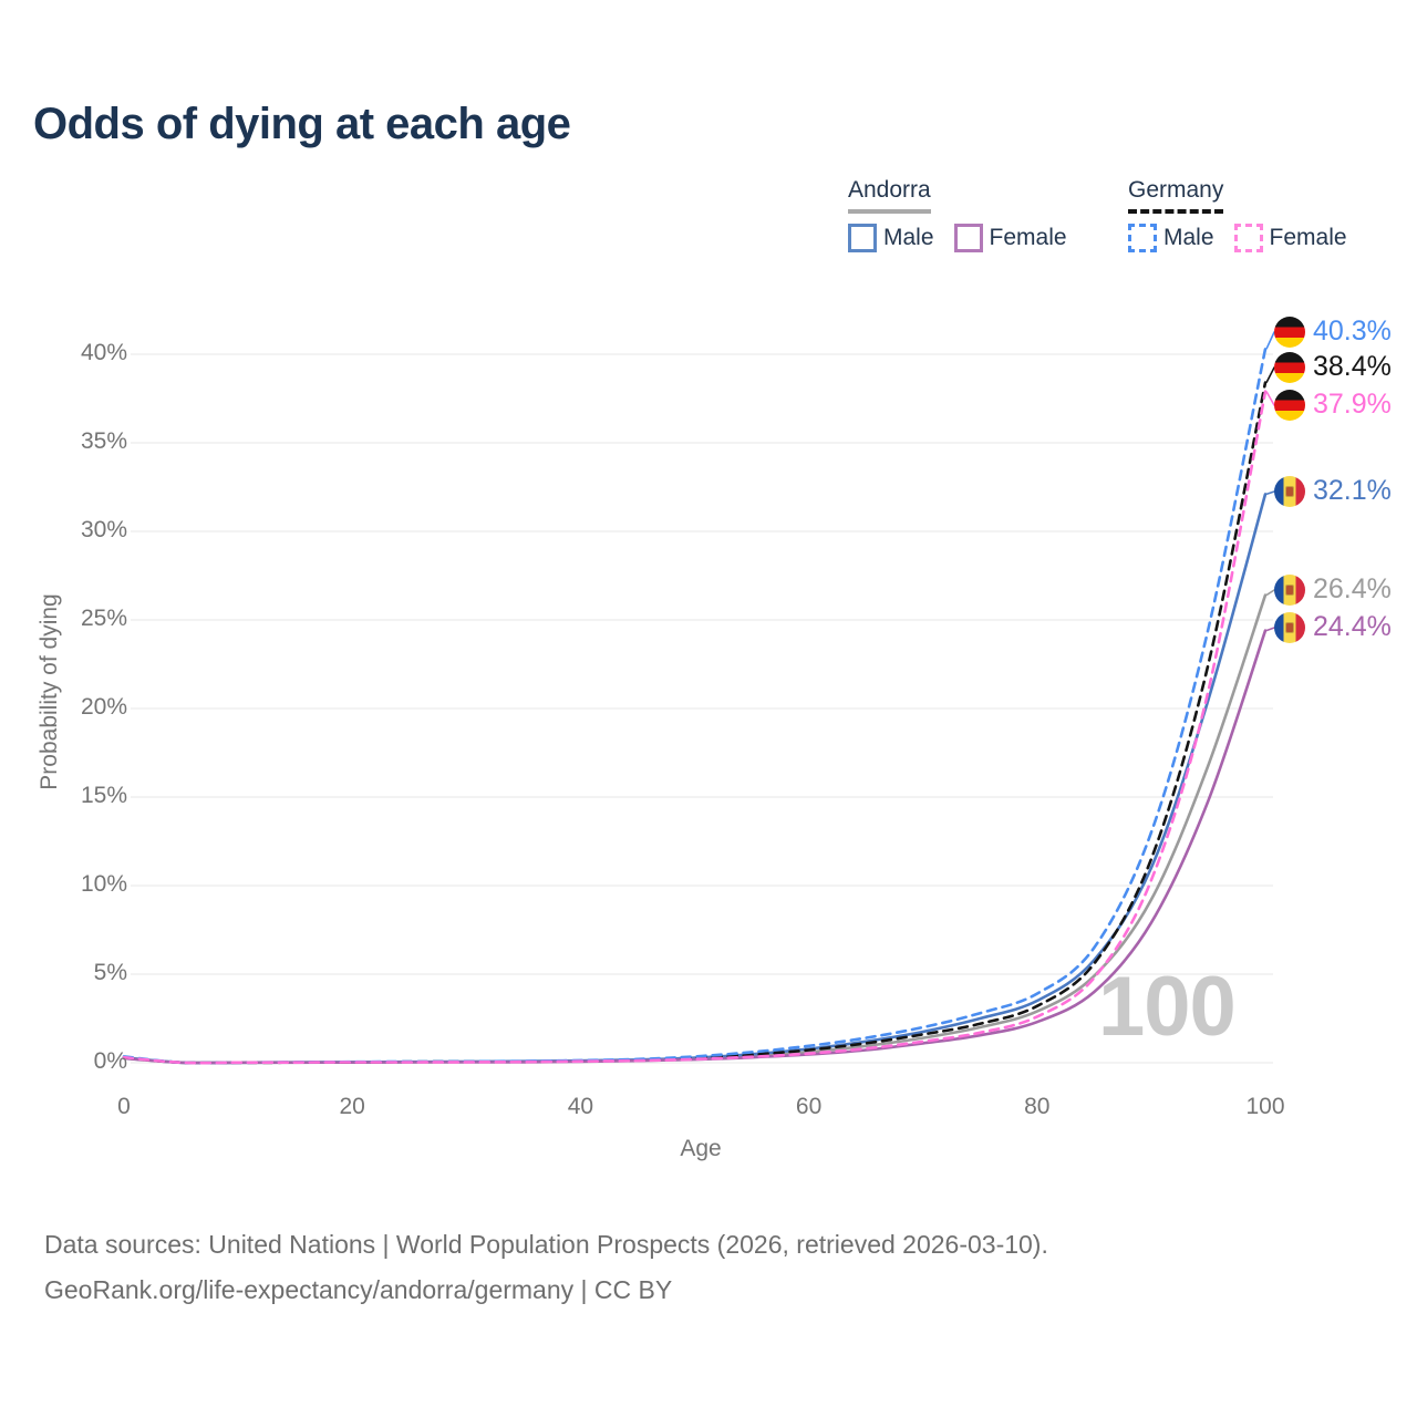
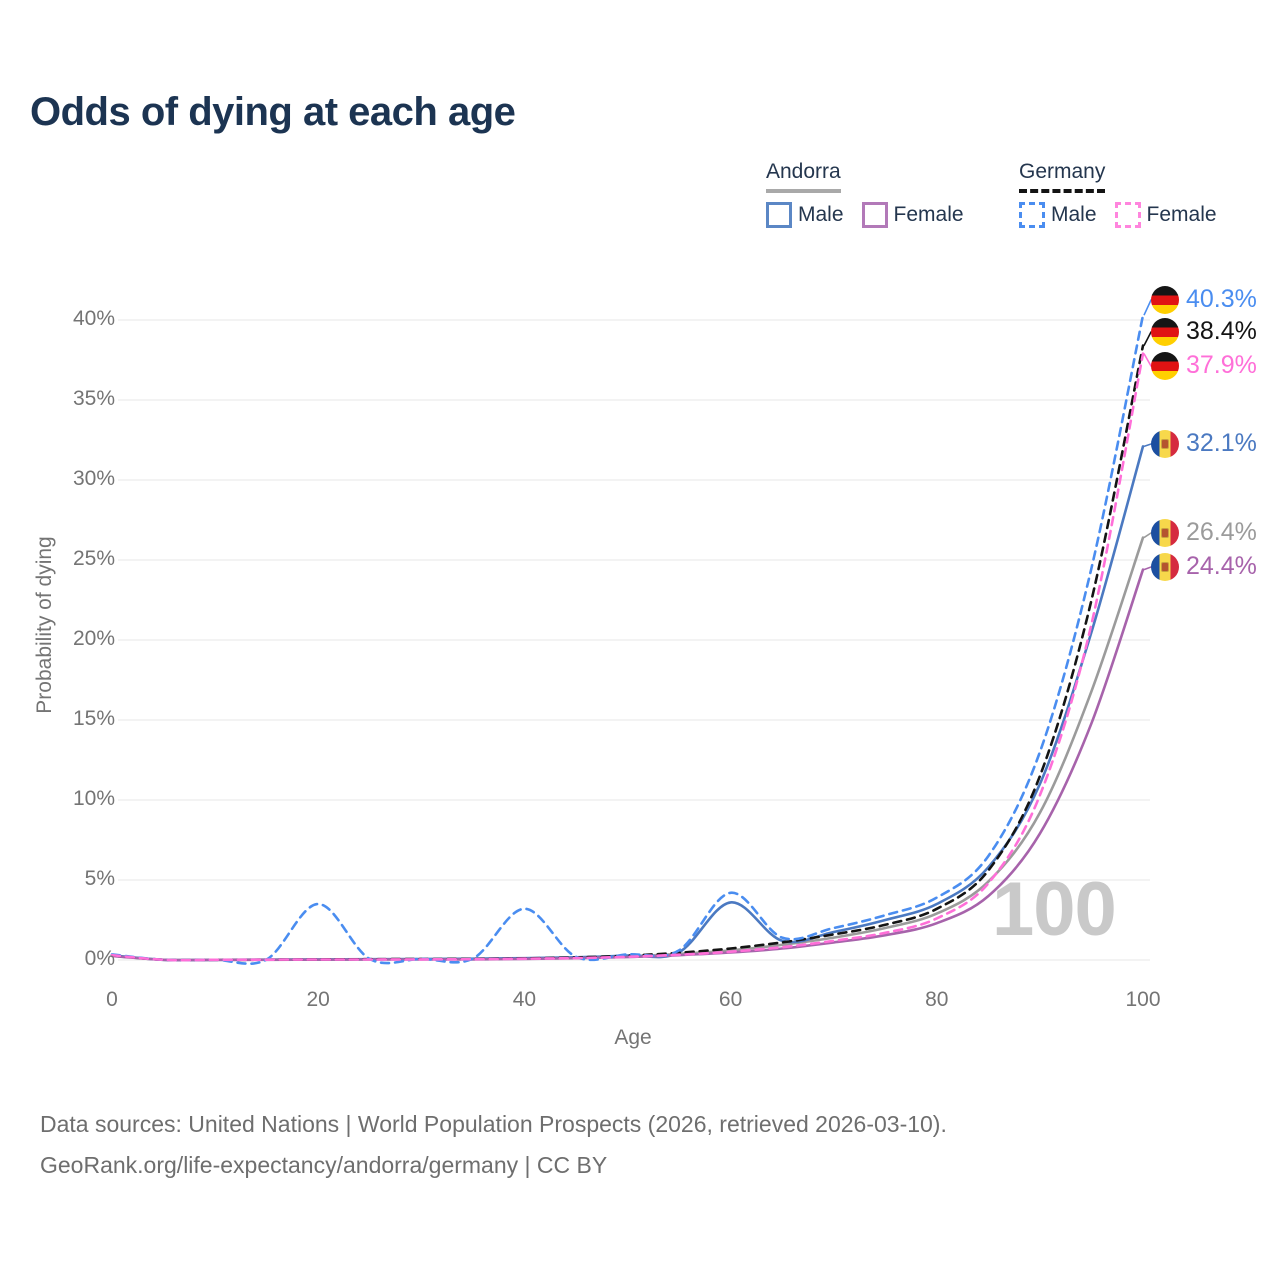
Germany Male/20: 0.1% -> 3.5%
Germany Male/40: 0.1% -> 3.2%
Andorra Male/60: 0.8% -> 3.6%
Germany Male/60: 0.9% -> 4.2%
